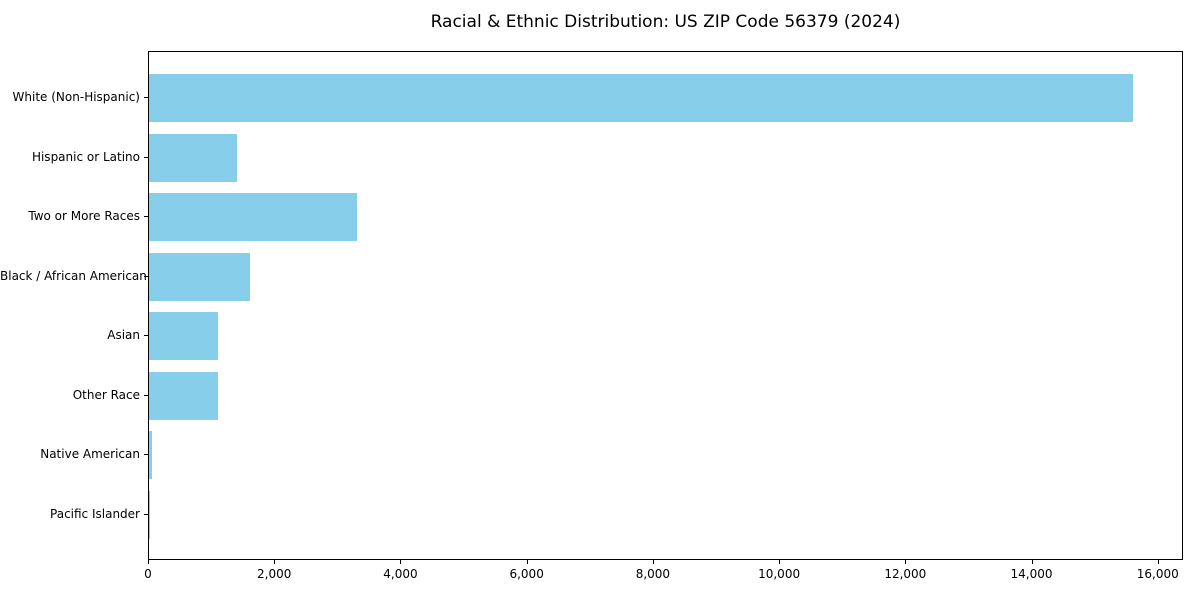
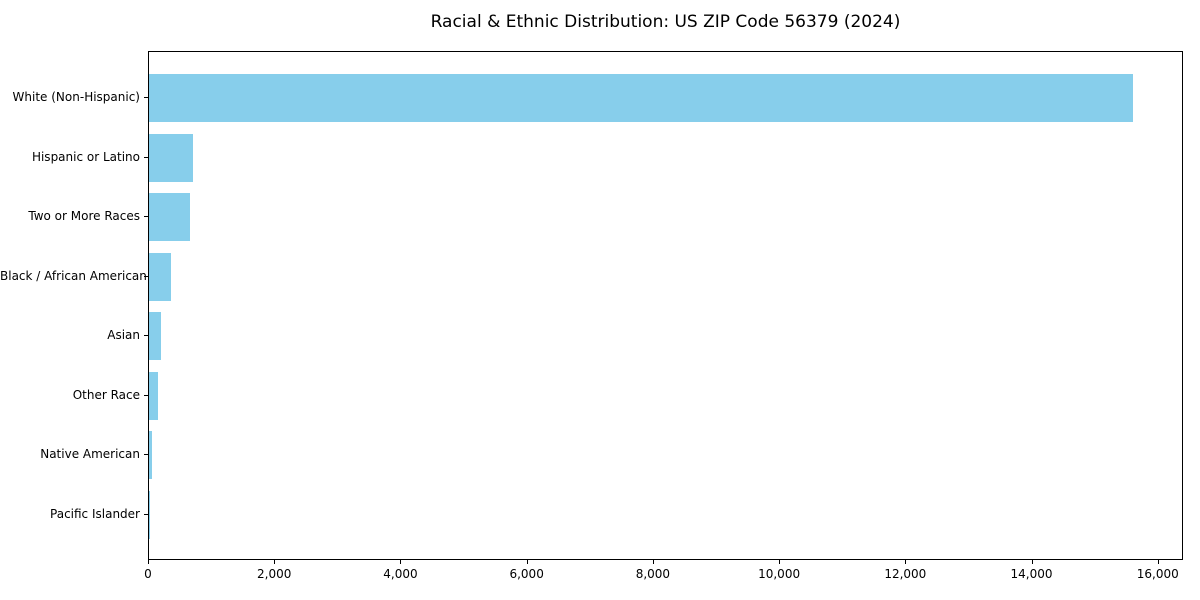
Hispanic or Latino: 1400 -> 700
Two or More Races: 3300 -> 600
Black / African American: 1600 -> 400
Asian: 1100 -> 200
Other Race: 1100 -> 100
